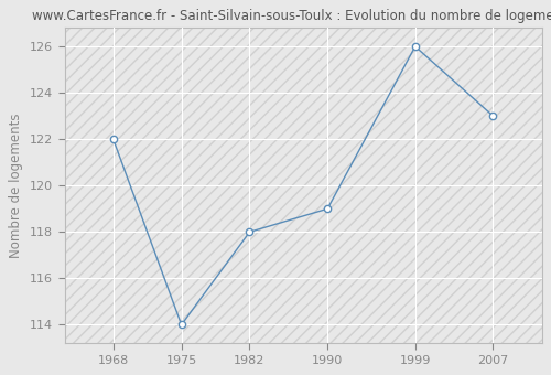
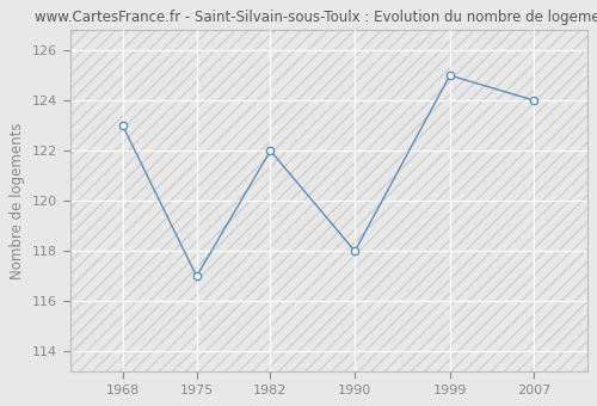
1968: 122 -> 123
1975: 114 -> 117
1982: 118 -> 122
1990: 119 -> 118
1999: 126 -> 125
2007: 123 -> 124
